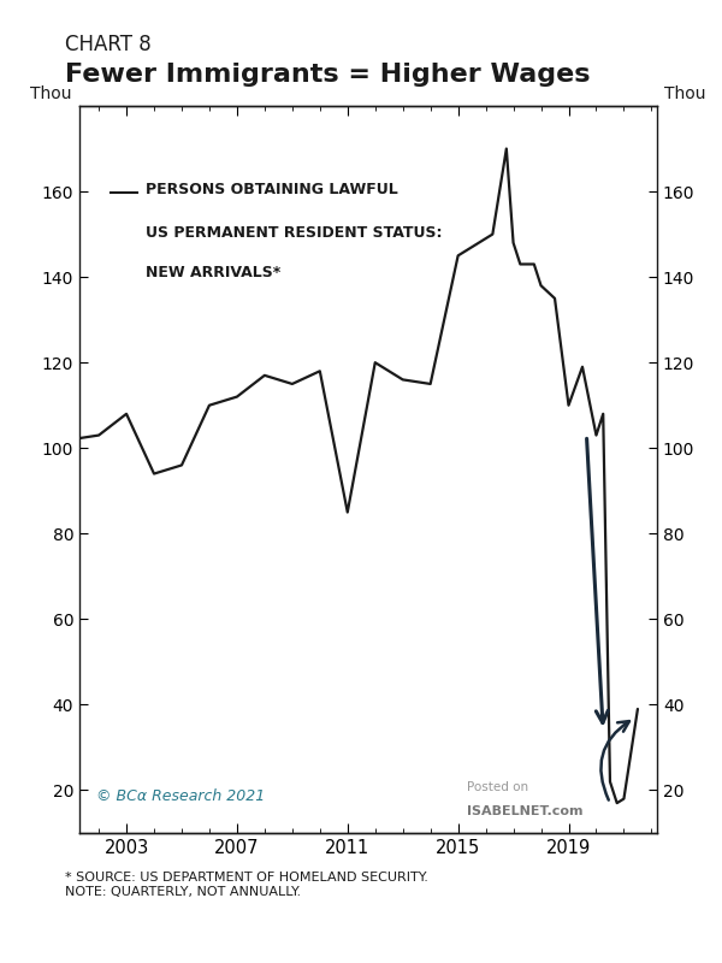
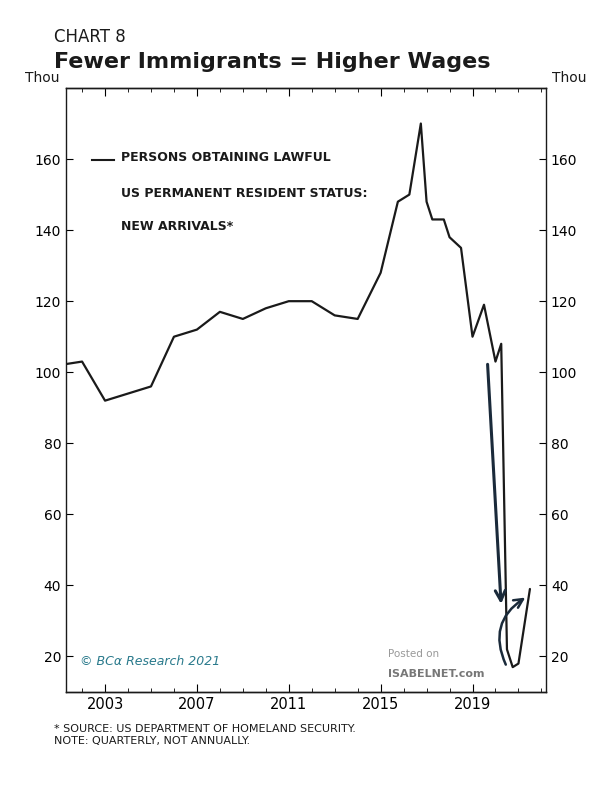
2003: 108 -> 92
2011: 85 -> 120
2015: 145 -> 128
